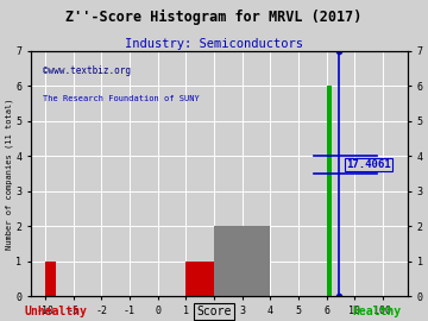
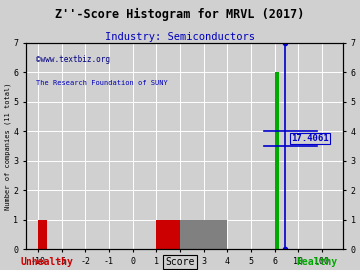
3: 2 -> 1
